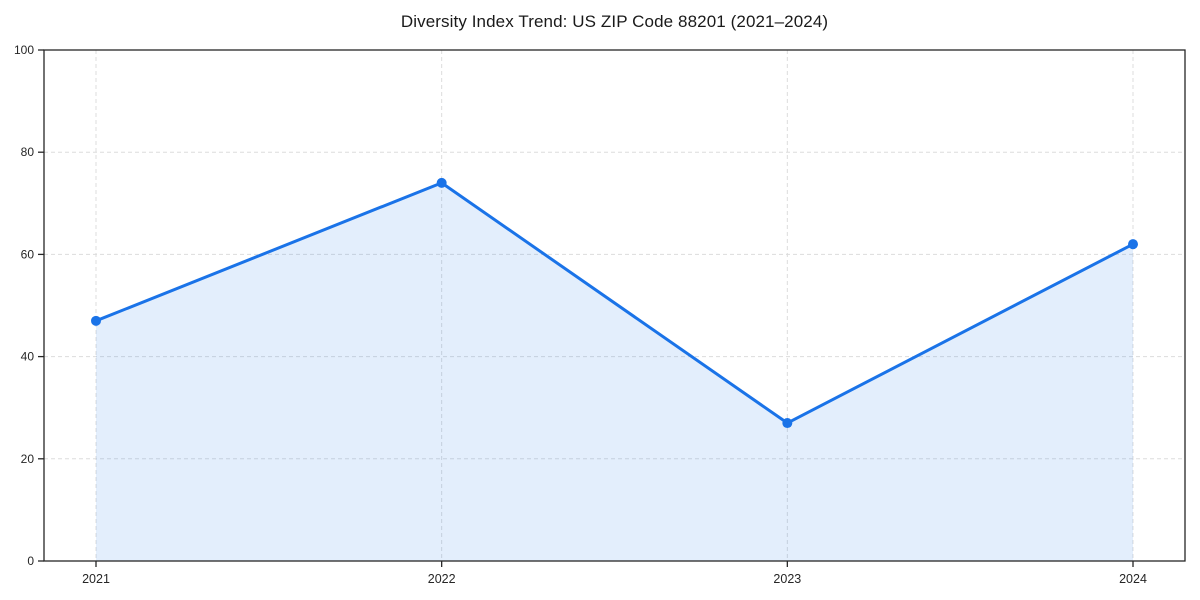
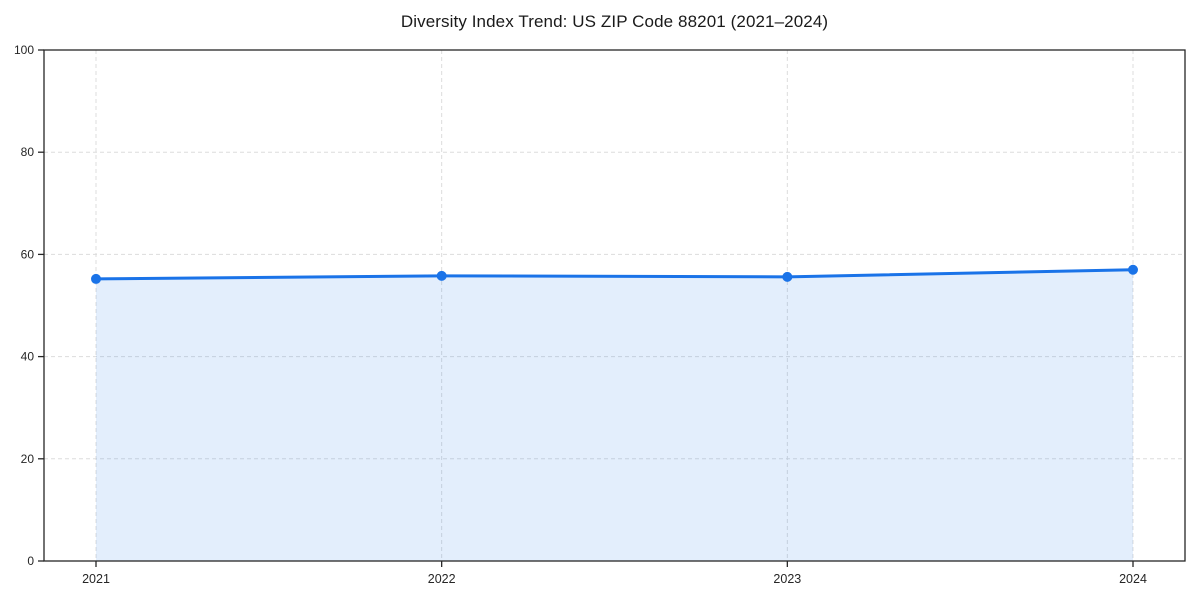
2021: 47 -> 55
2022: 74 -> 56
2023: 27 -> 56
2024: 62 -> 57
